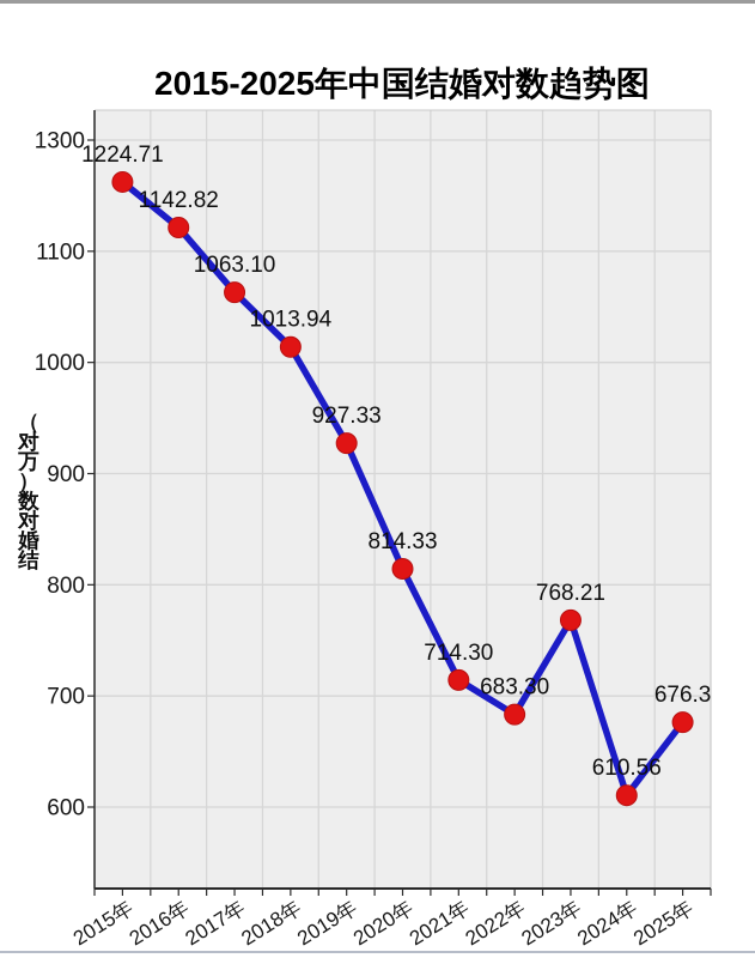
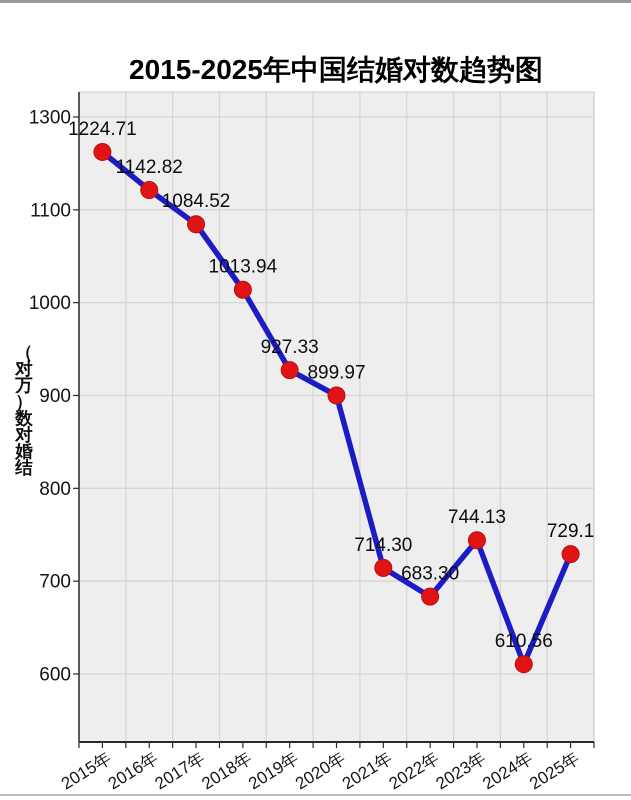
2017年: 1063.10 -> 1084.52
2020年: 814.33 -> 899.97
2023年: 768.21 -> 744.13
2025年: 676.3 -> 729.1
